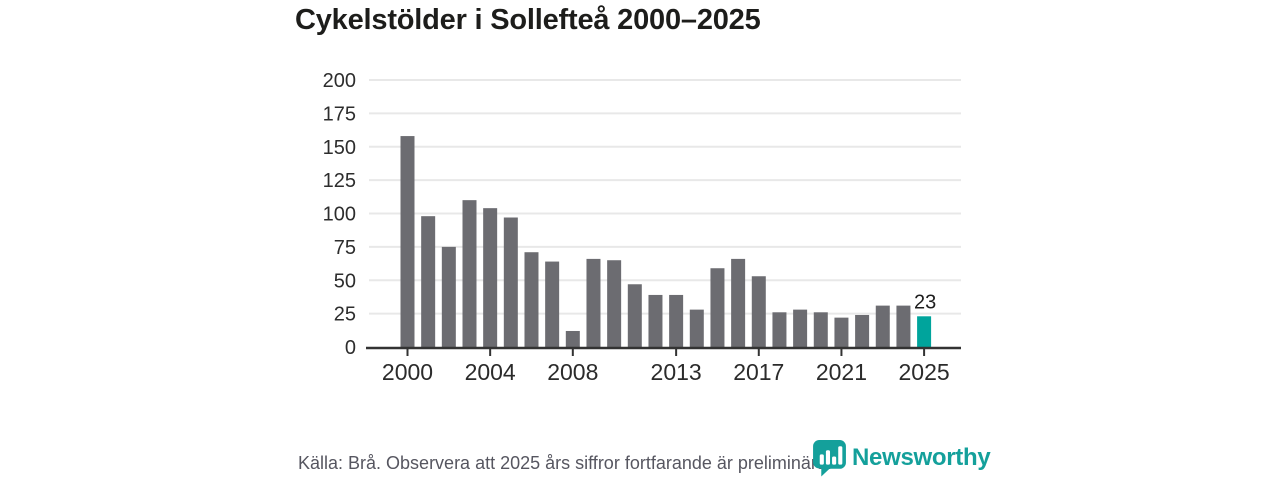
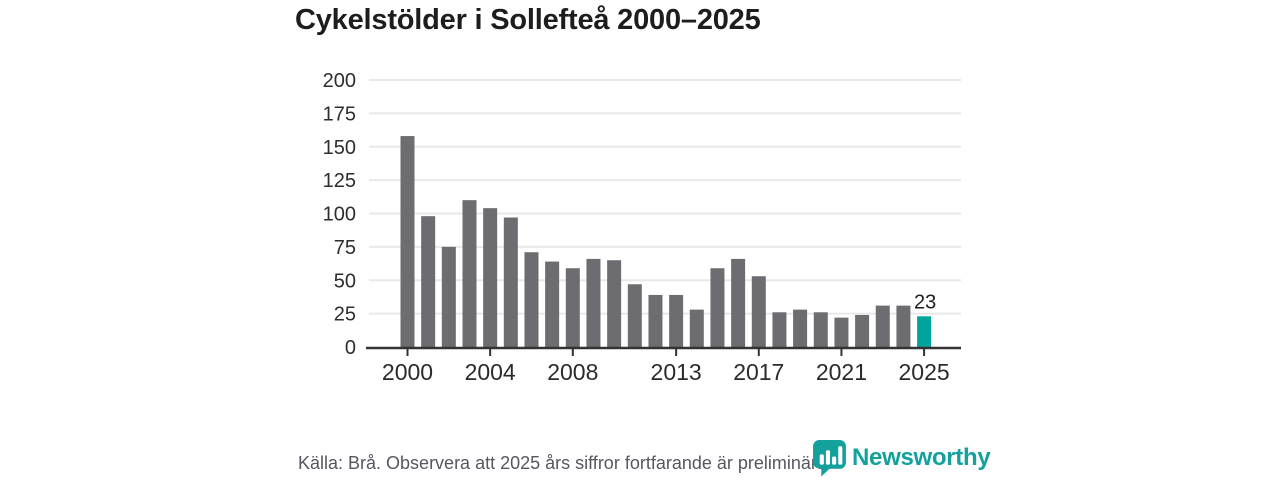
2008: 12 -> 59
